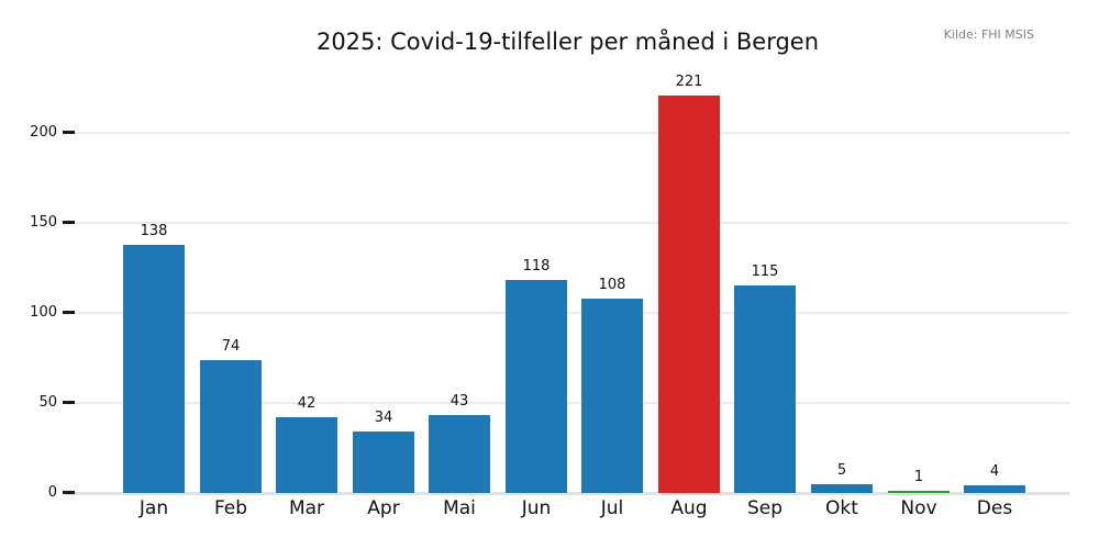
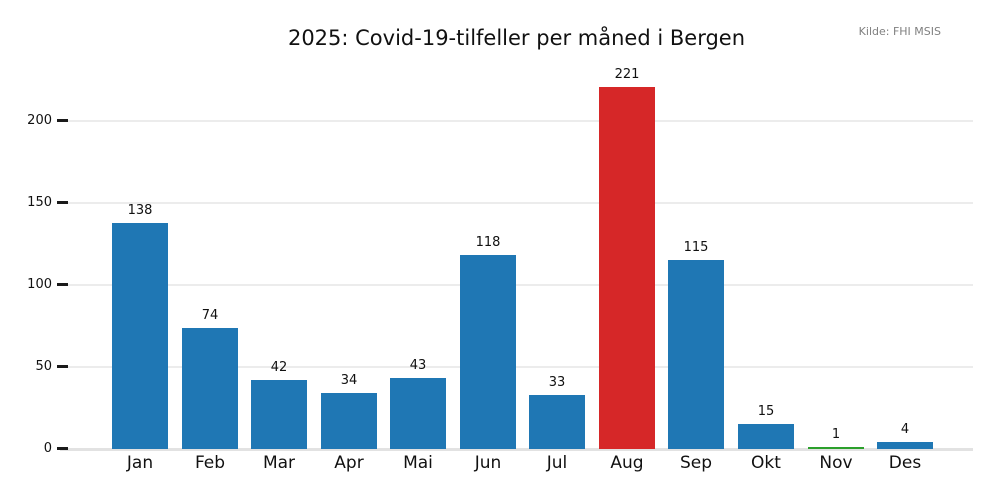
Jul: 108 -> 33
Okt: 5 -> 15
